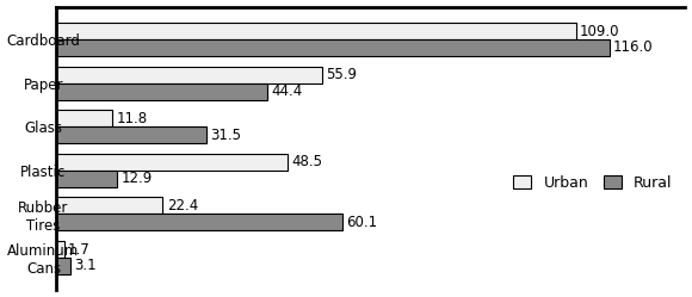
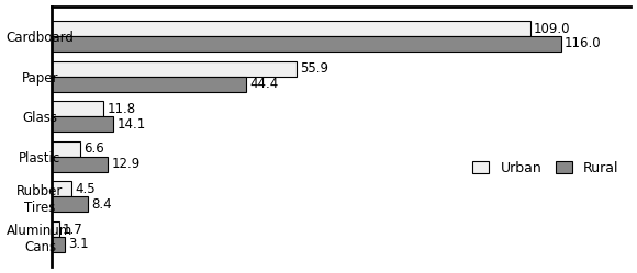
Rural/Glass: 31.5 -> 14.1
Urban/Plastic: 48.5 -> 6.6
Urban/Rubber Tires: 22.4 -> 4.5
Rural/Rubber Tires: 60.1 -> 8.4
